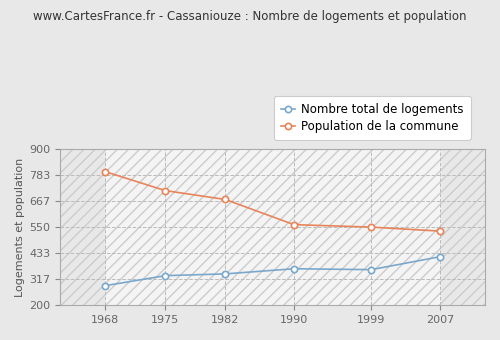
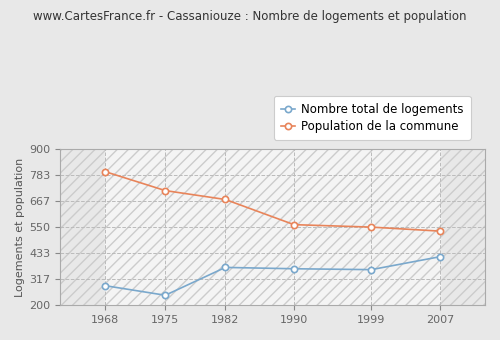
Nombre total de logements/1975: 333 -> 245
Nombre total de logements/1982: 341 -> 370
